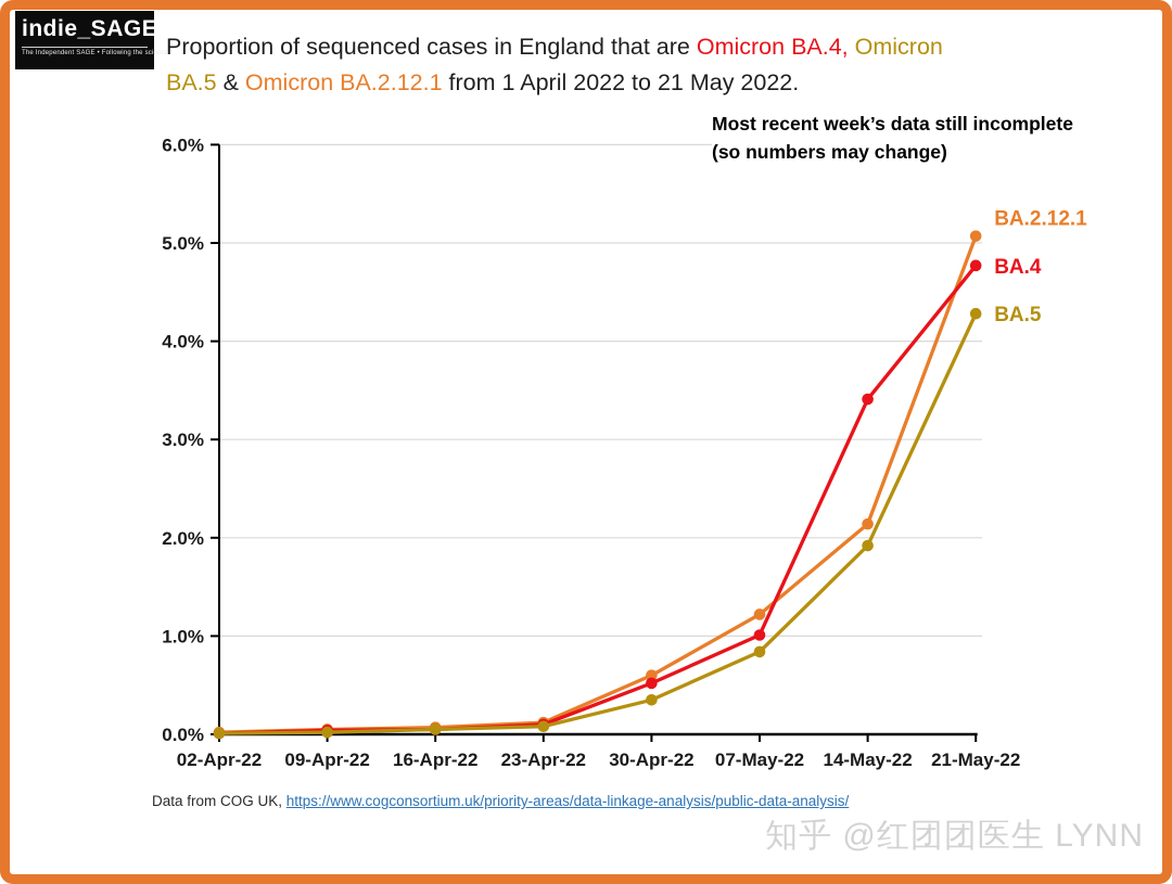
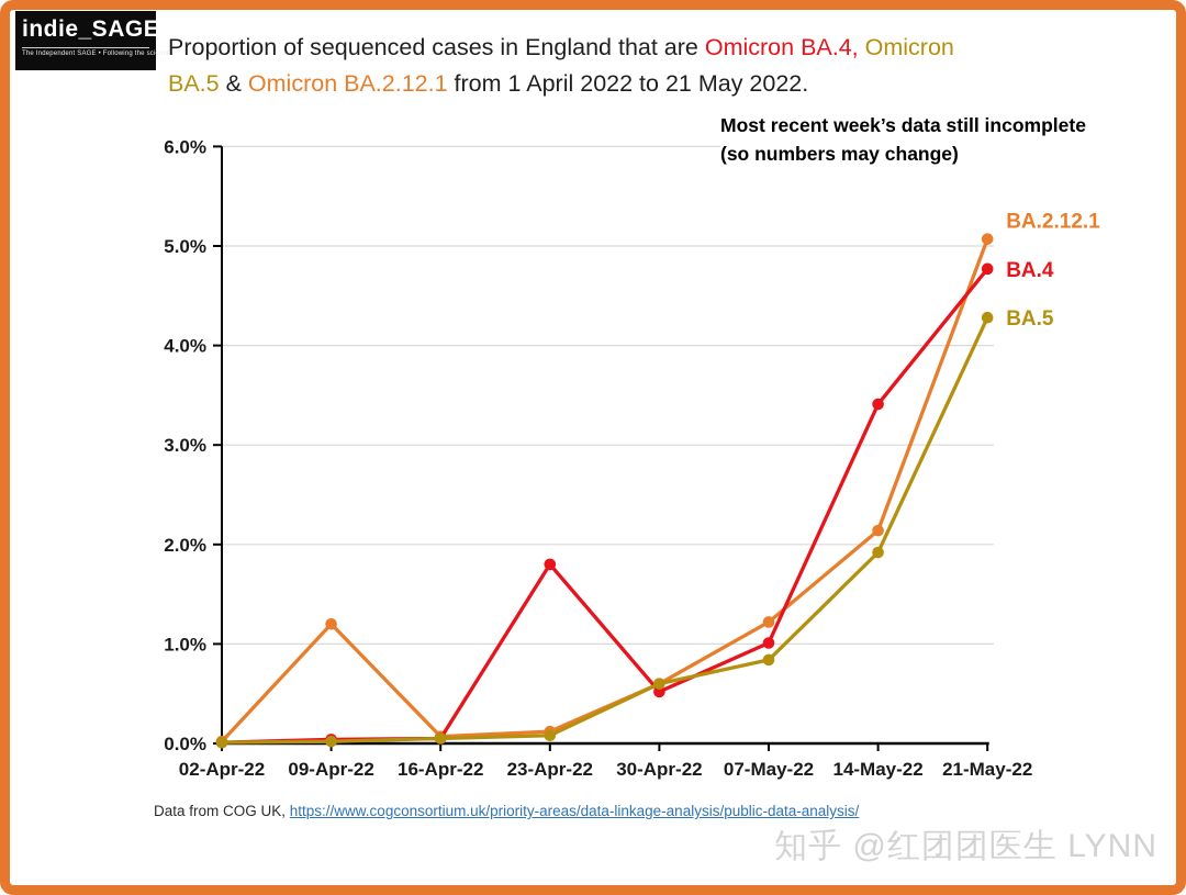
BA.2.12.1/09-Apr-22: 0.1% -> 1.2%
BA.4/23-Apr-22: 0.1% -> 1.8%
BA.5/30-Apr-22: 0.3% -> 0.6%
